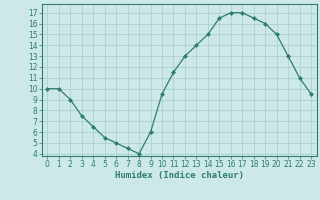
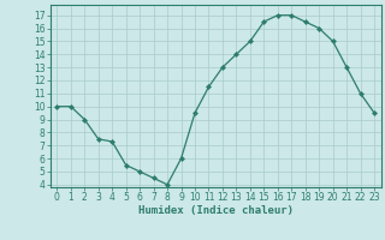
4: 6.5 -> 7.3
